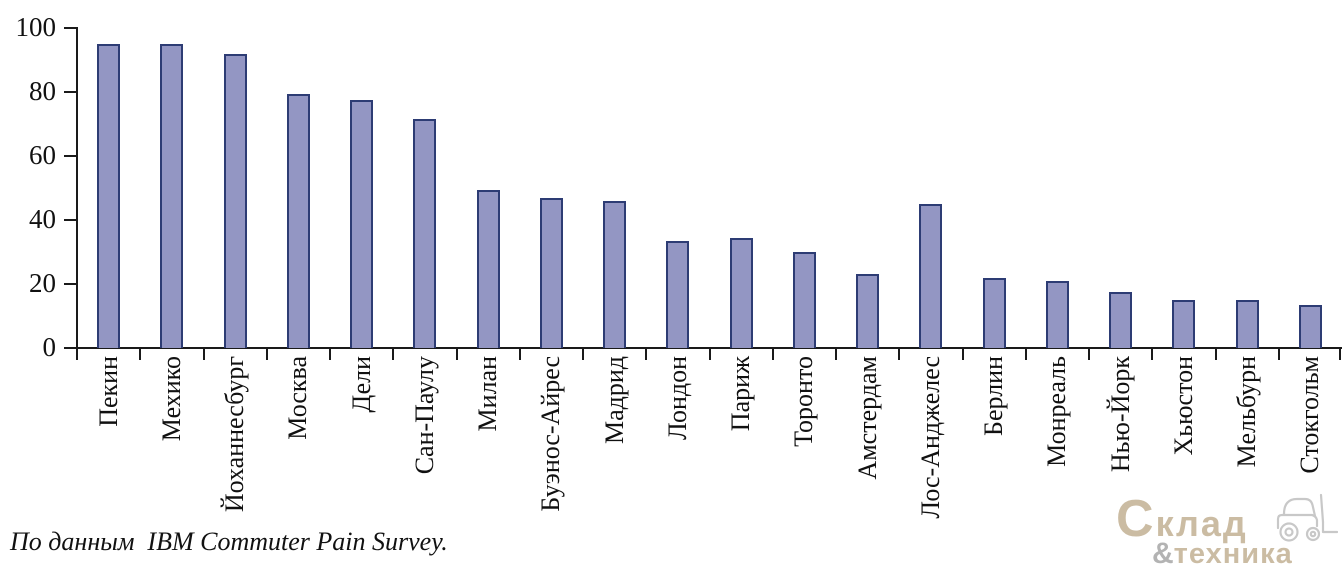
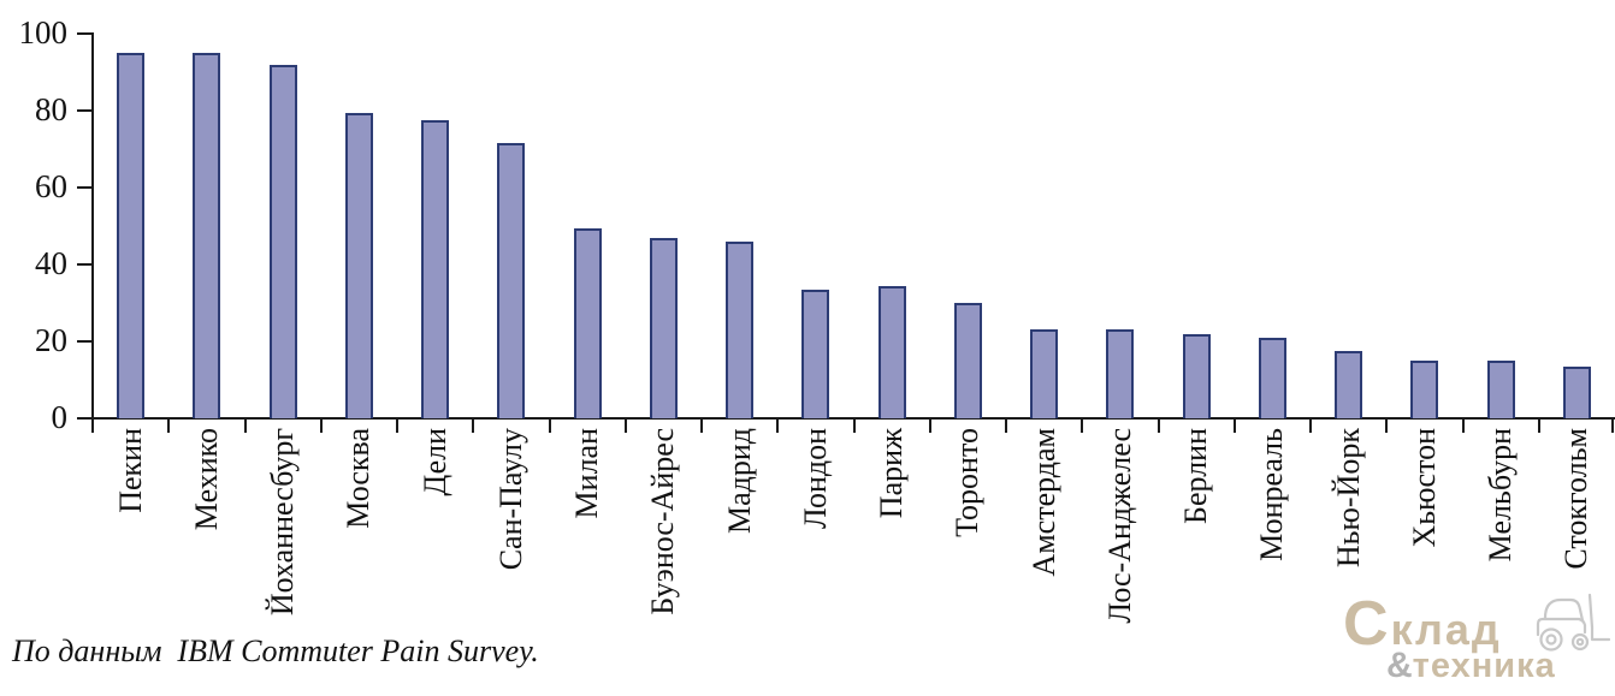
Лос-Анджелес: 45 -> 23
